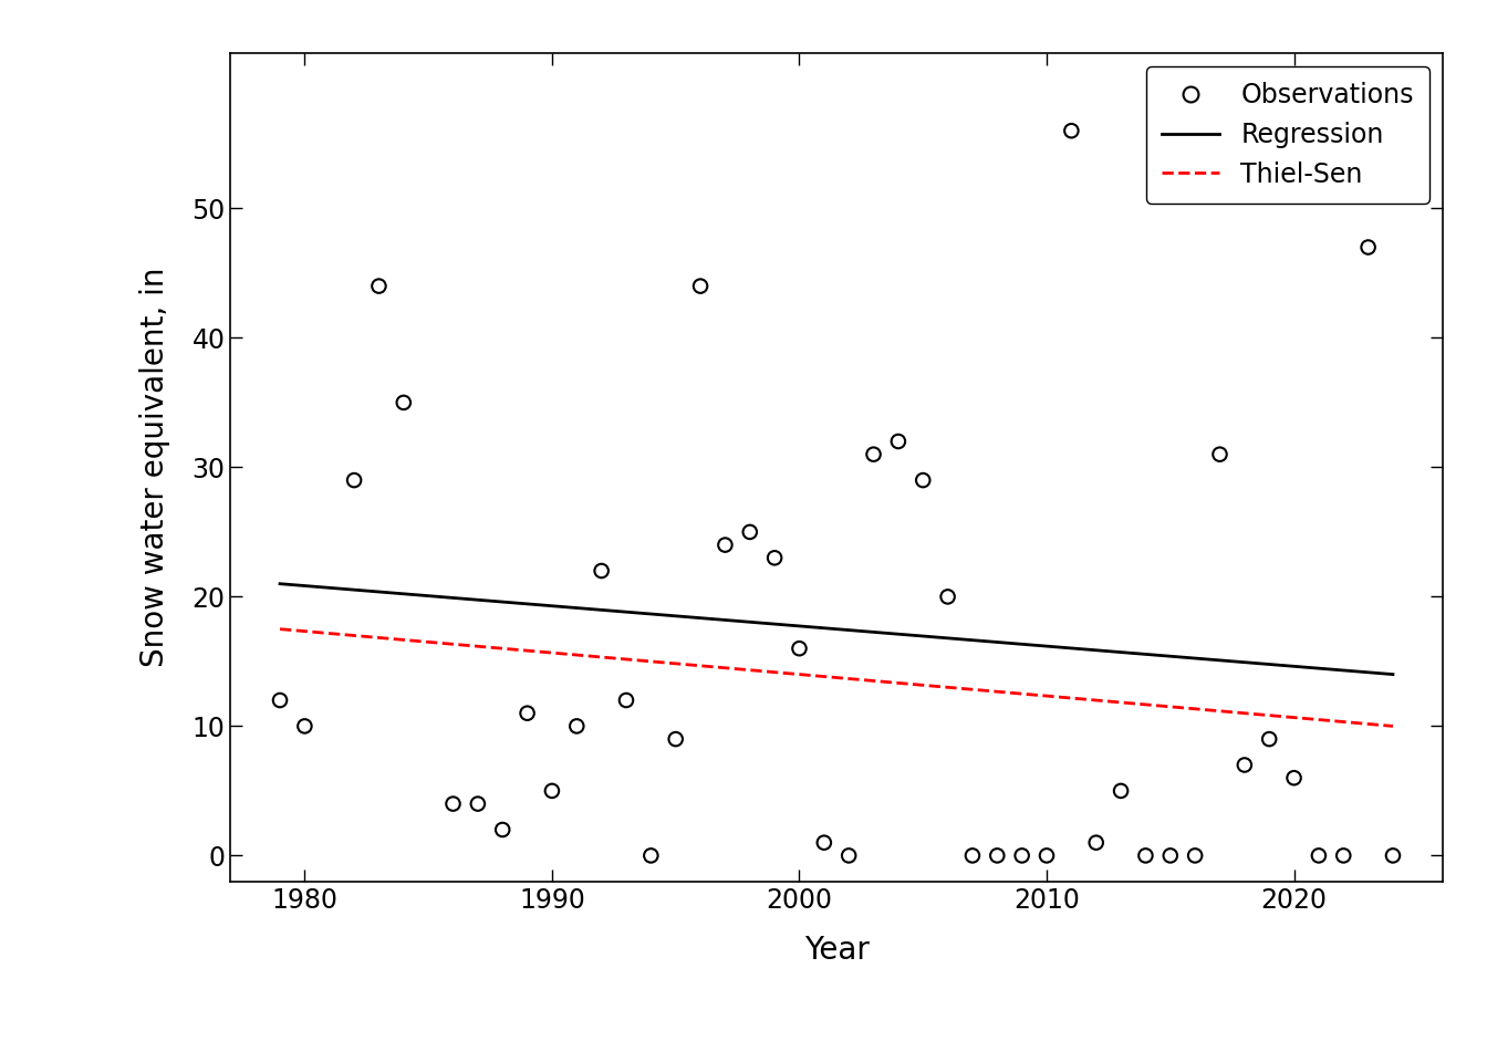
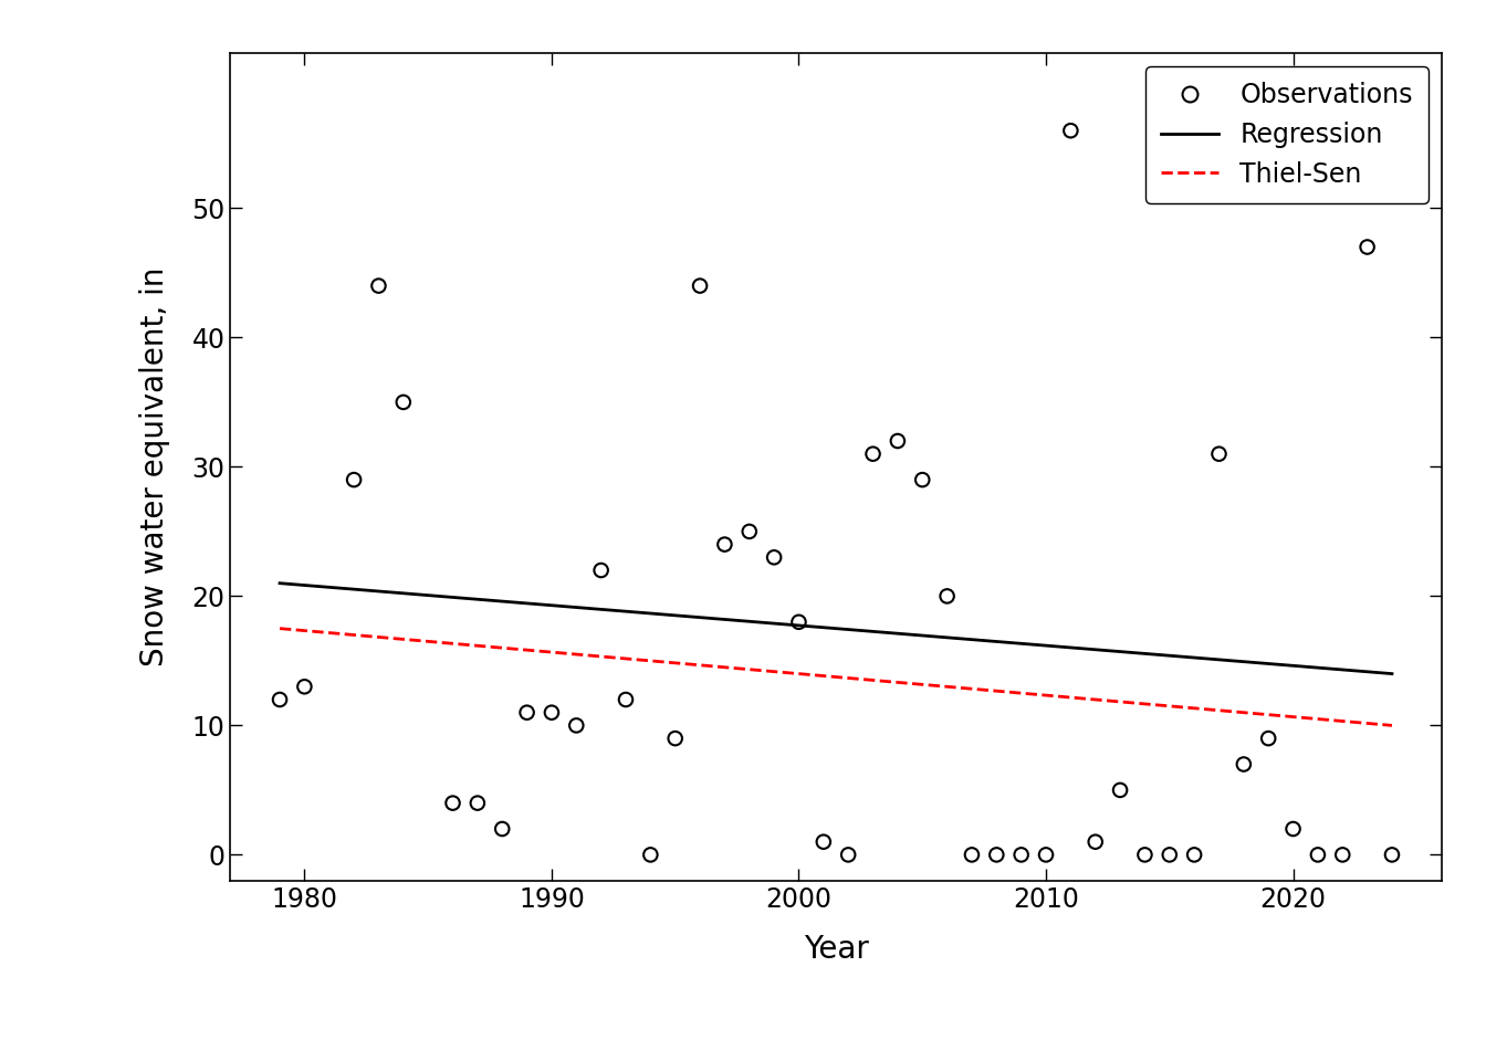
1980: 10 -> 13
1990: 5 -> 11
2000: 16 -> 18
2020: 6 -> 2
